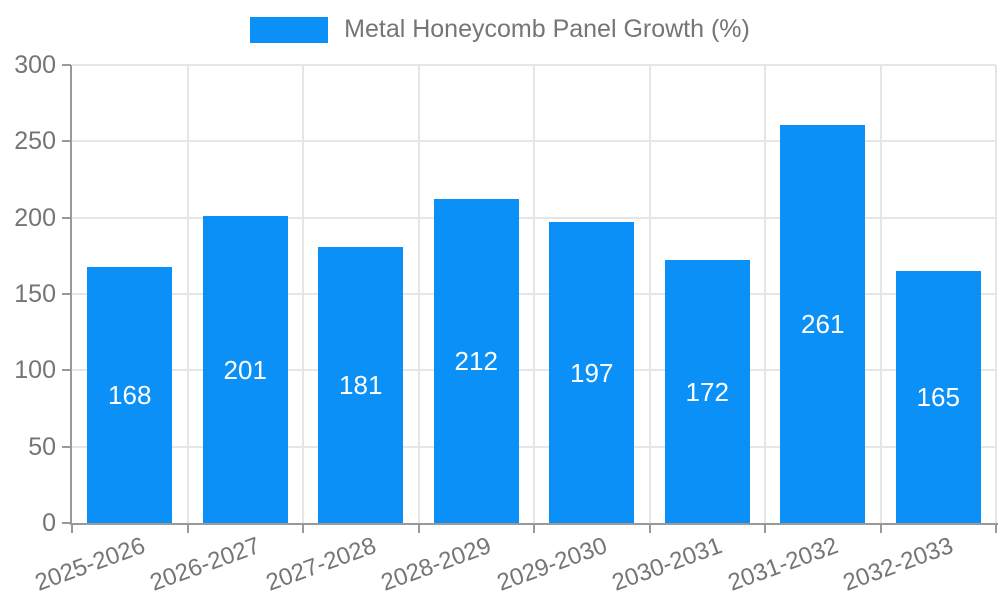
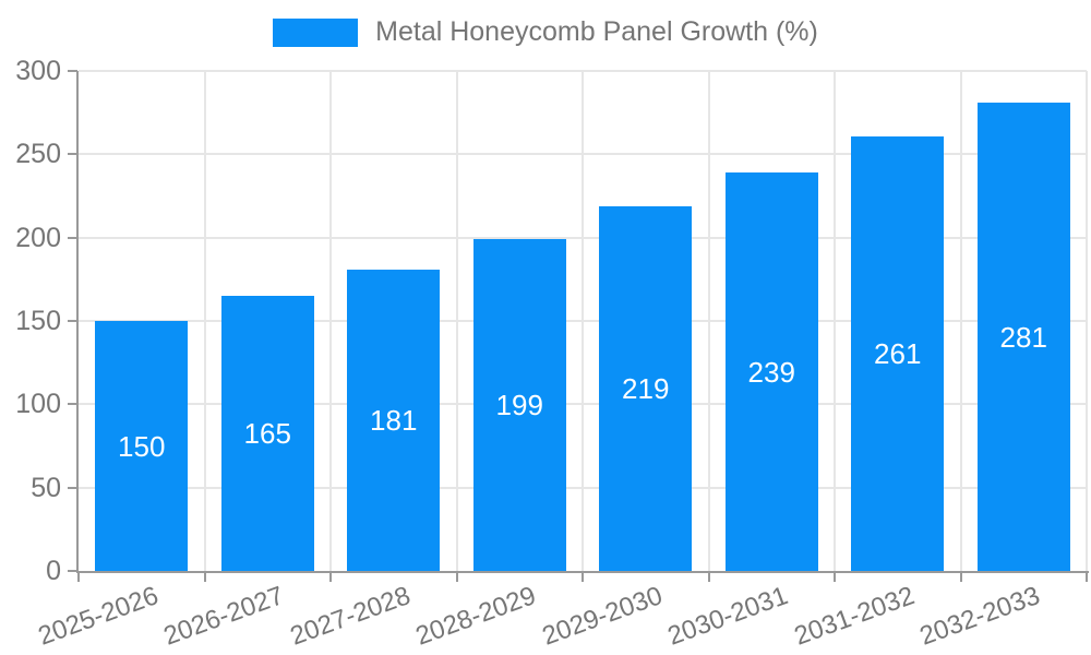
2025-2026: 168 -> 150
2026-2027: 201 -> 165
2028-2029: 212 -> 199
2029-2030: 197 -> 219
2030-2031: 172 -> 239
2032-2033: 165 -> 281
